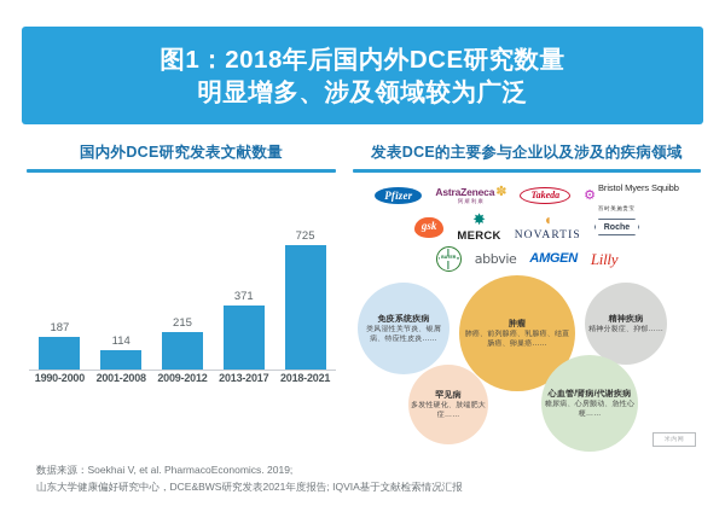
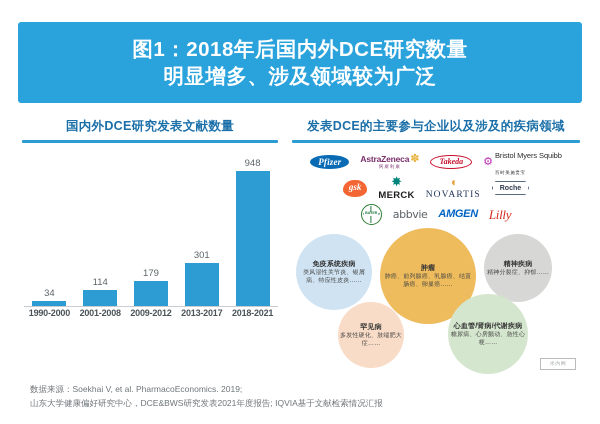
1990-2000: 187 -> 34
2009-2012: 215 -> 179
2013-2017: 371 -> 301
2018-2021: 725 -> 948
